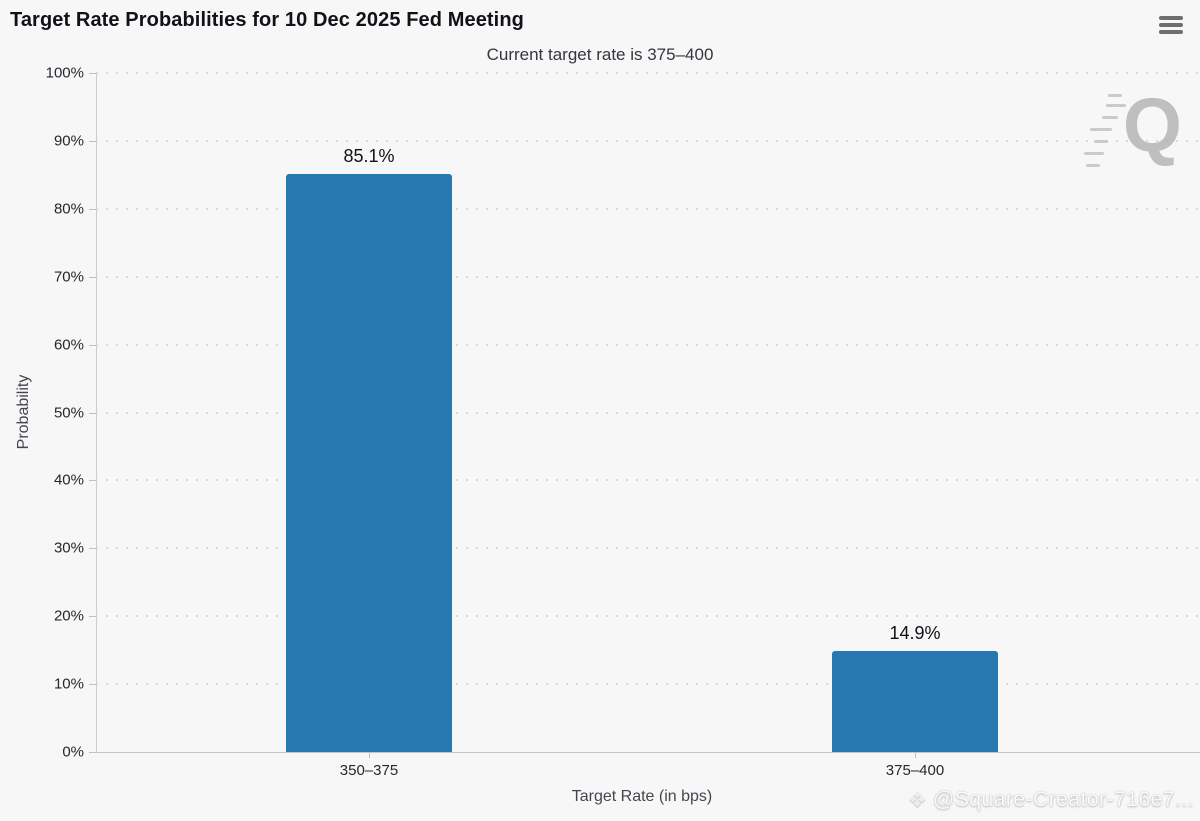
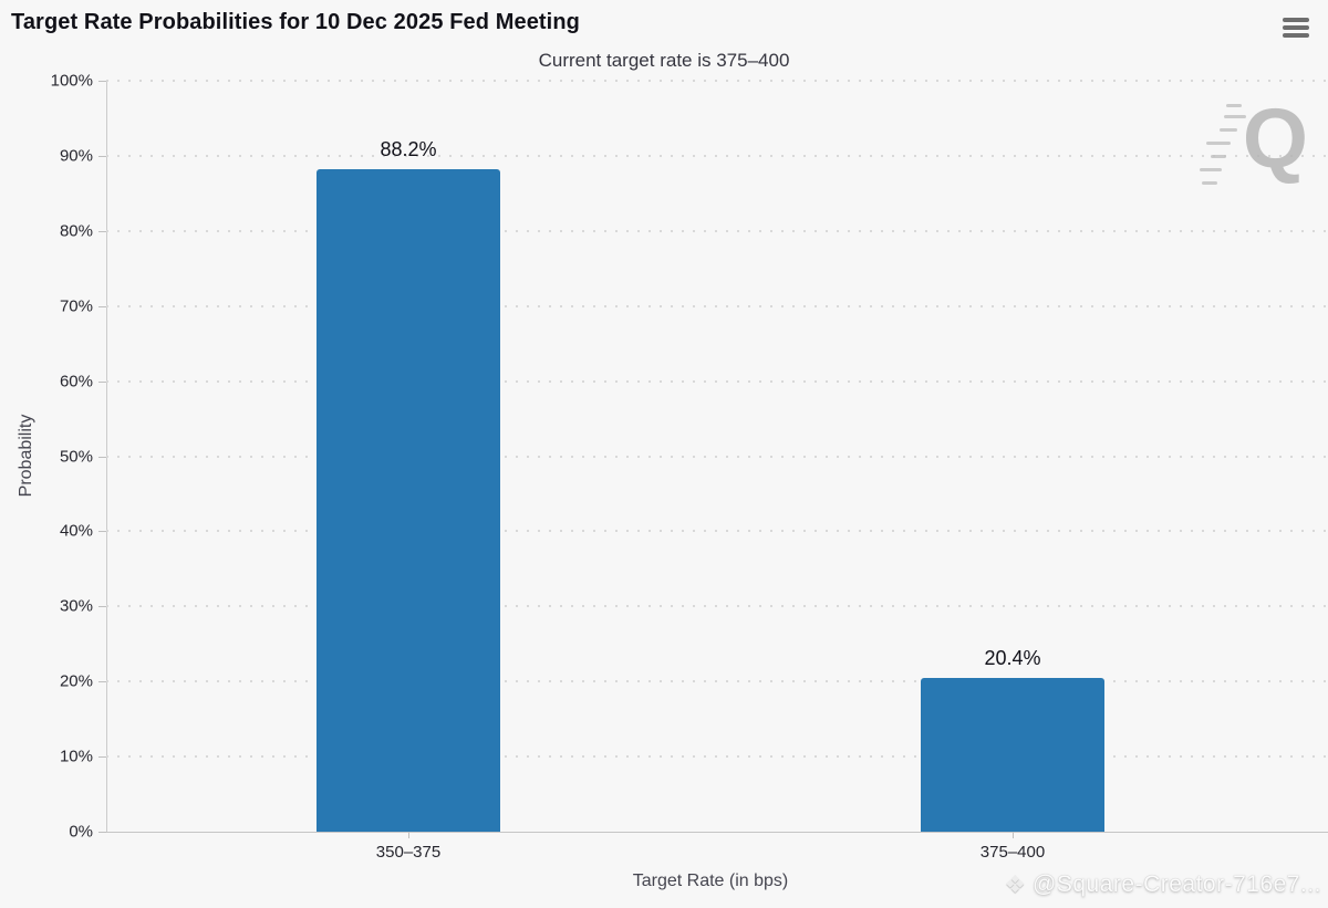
350–375: 85.1% -> 88.2%
375–400: 14.9% -> 20.4%
